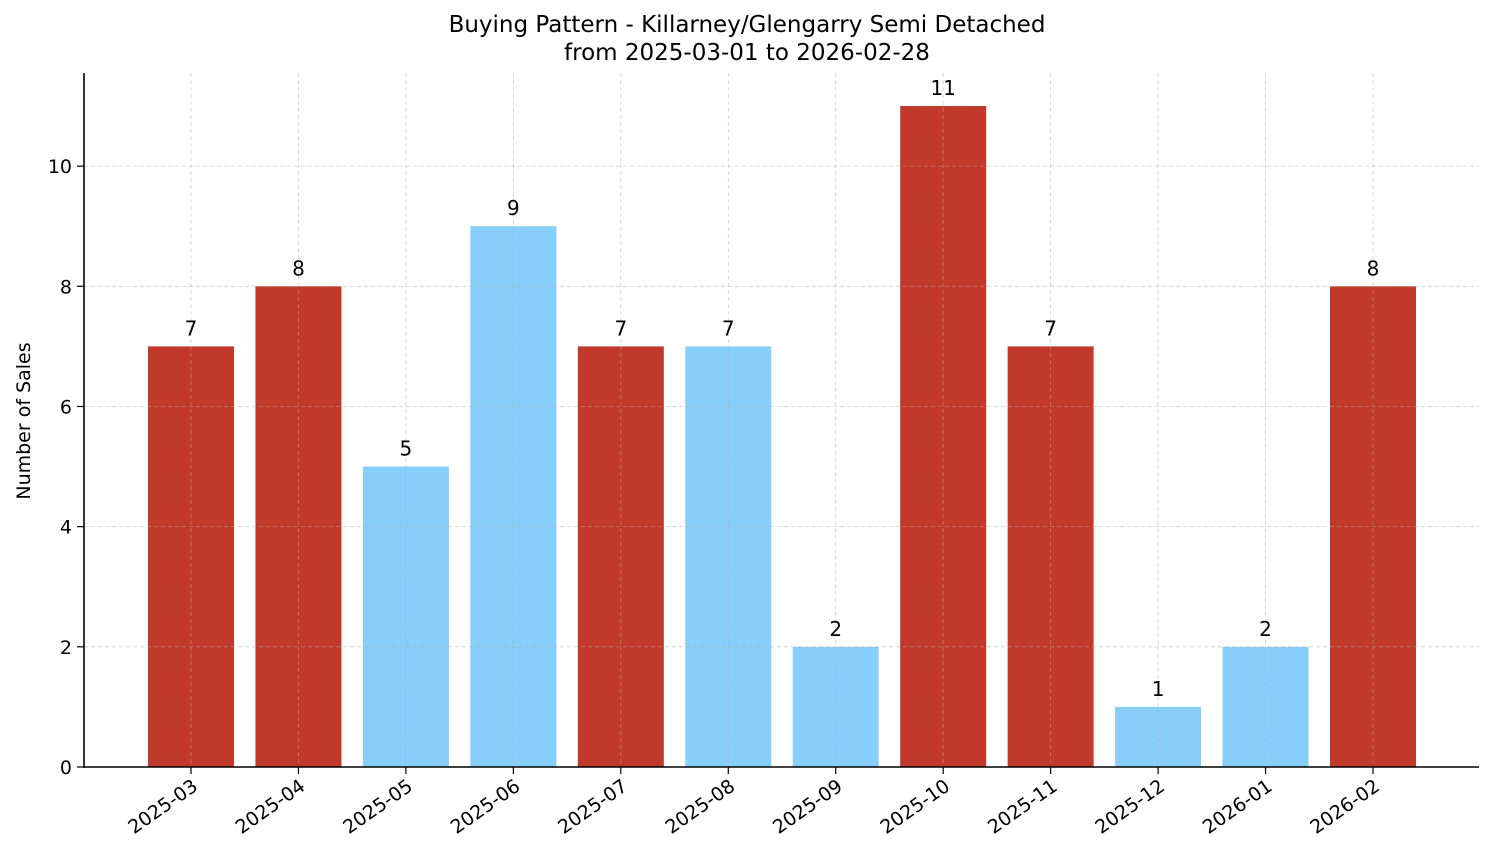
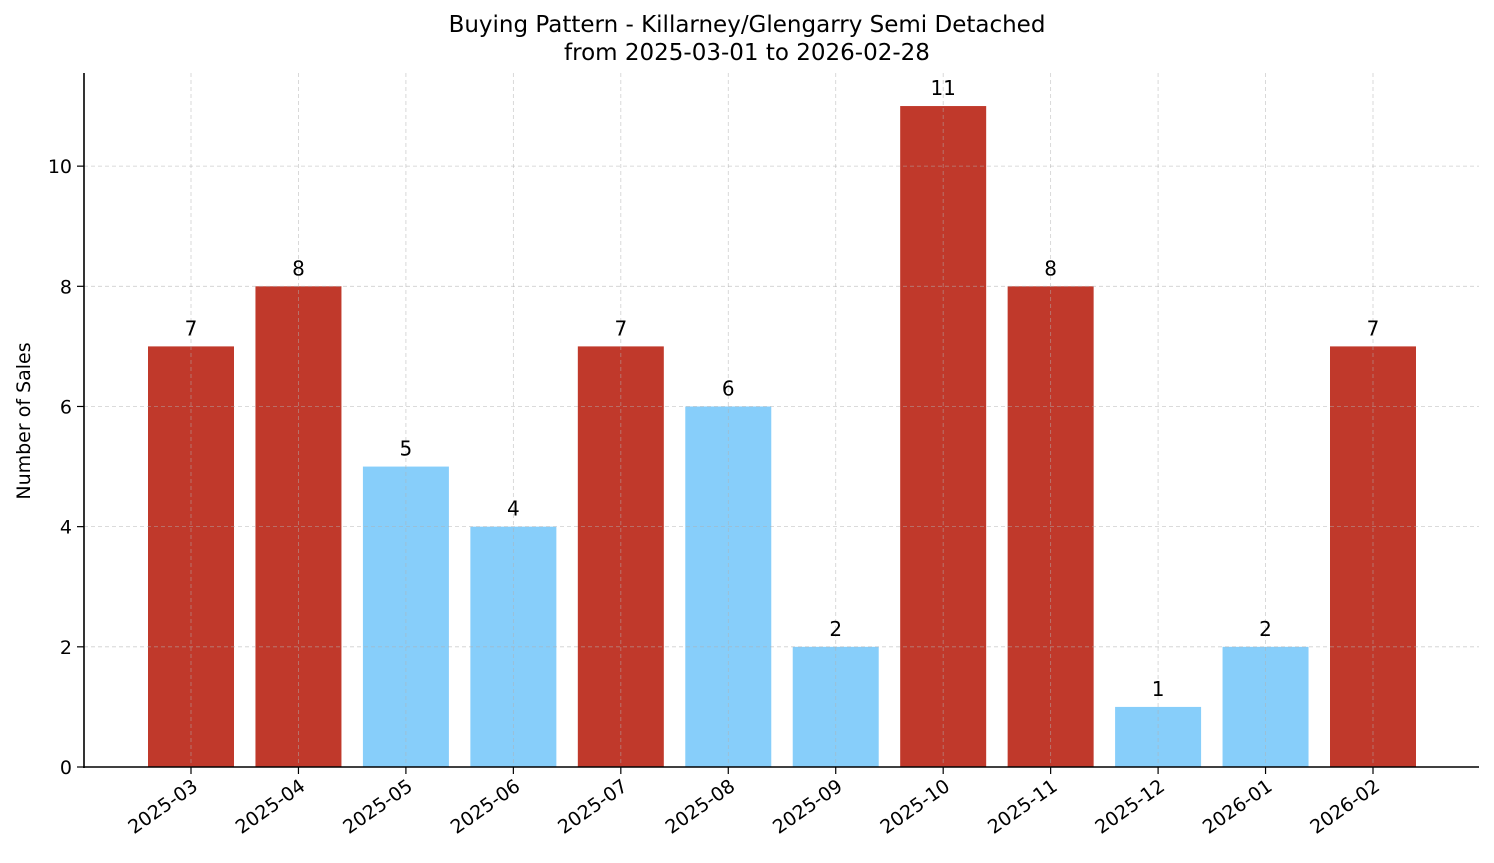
2025-06: 9 -> 4
2025-08: 7 -> 6
2025-11: 7 -> 8
2026-02: 8 -> 7
